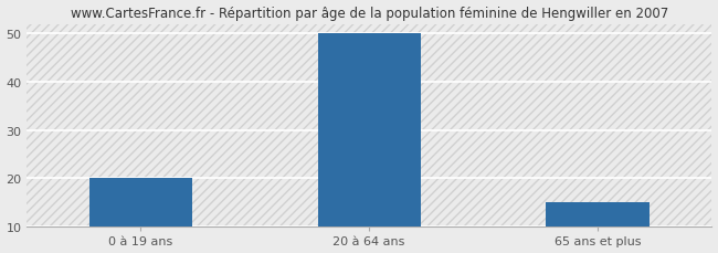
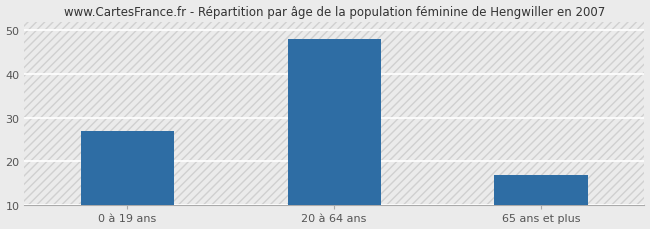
0 à 19 ans: 20 -> 27
20 à 64 ans: 50 -> 48
65 ans et plus: 15 -> 17
